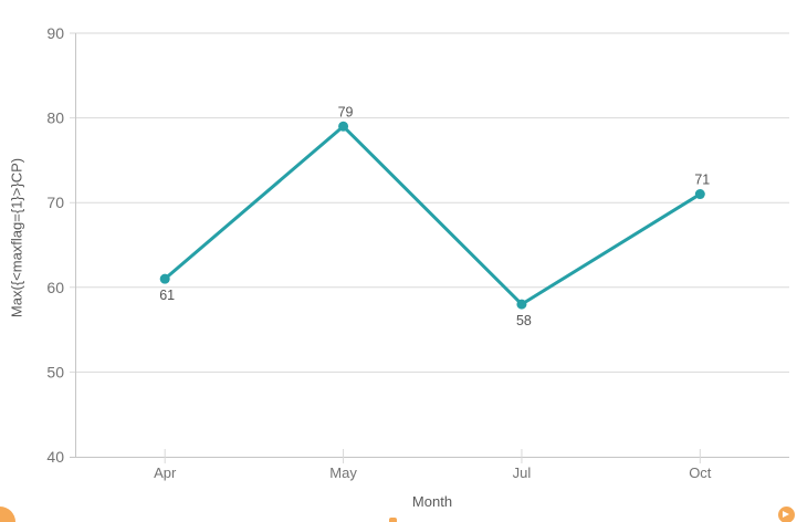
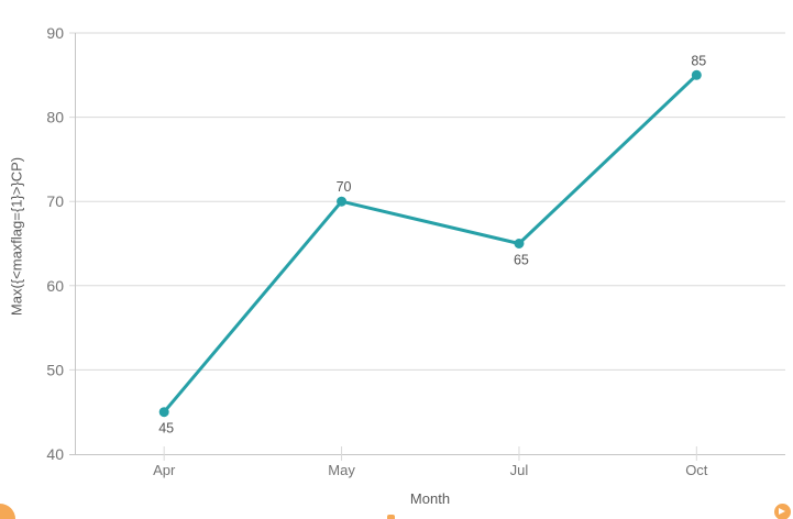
Apr: 61 -> 45
May: 79 -> 70
Jul: 58 -> 65
Oct: 71 -> 85
